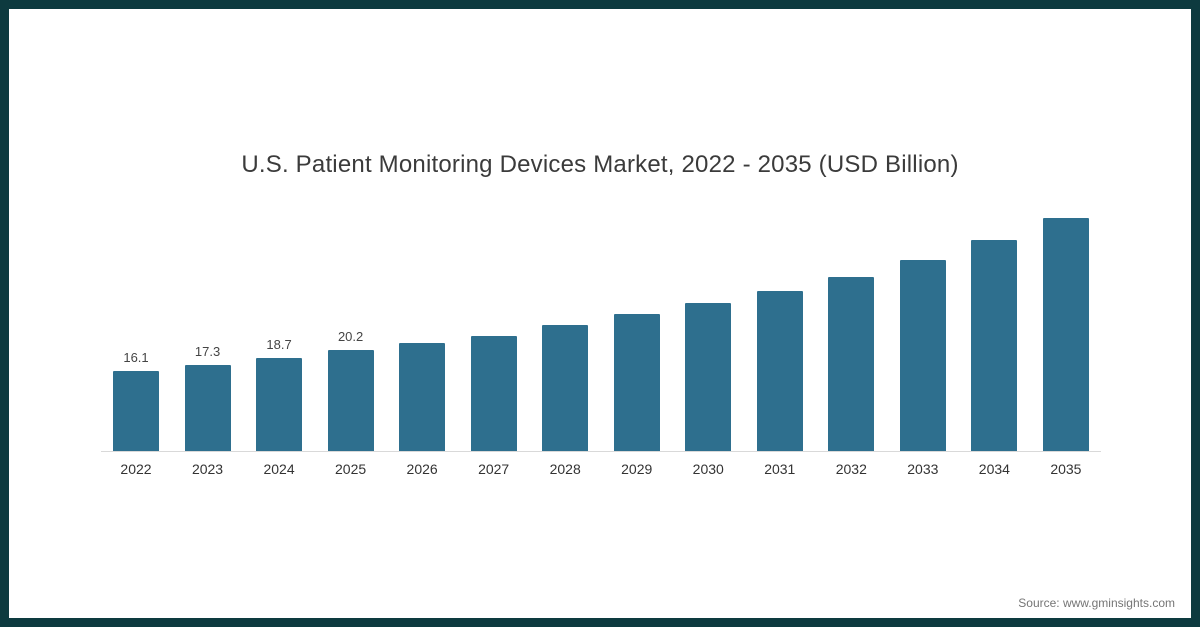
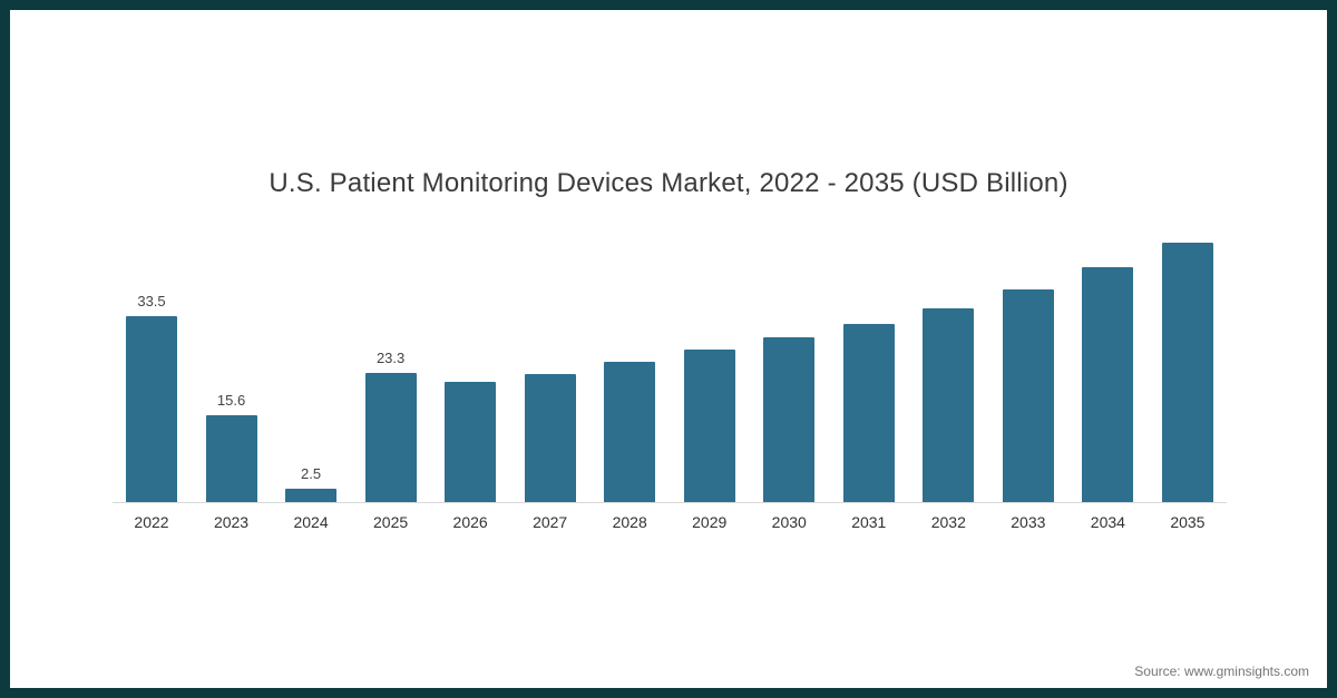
2022: 16.1 -> 33.5
2023: 17.3 -> 15.6
2024: 18.7 -> 2.5
2025: 20.2 -> 23.3
